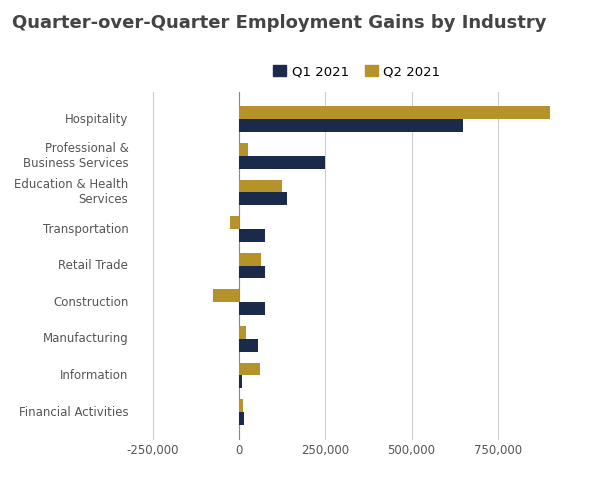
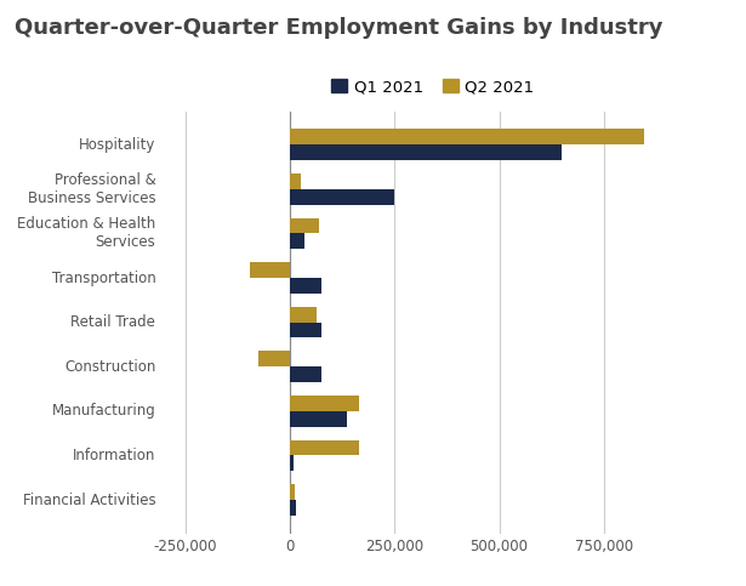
Q2 2021/Hospitality: 900,000 -> 845,000
Q2 2021/Education & Health Services: 125,000 -> 70,000
Q1 2021/Education & Health Services: 140,000 -> 35,000
Q2 2021/Transportation: -25,000 -> -95,000
Q2 2021/Manufacturing: 20,000 -> 165,000
Q1 2021/Manufacturing: 55,000 -> 135,000
Q2 2021/Information: 60,000 -> 165,000
